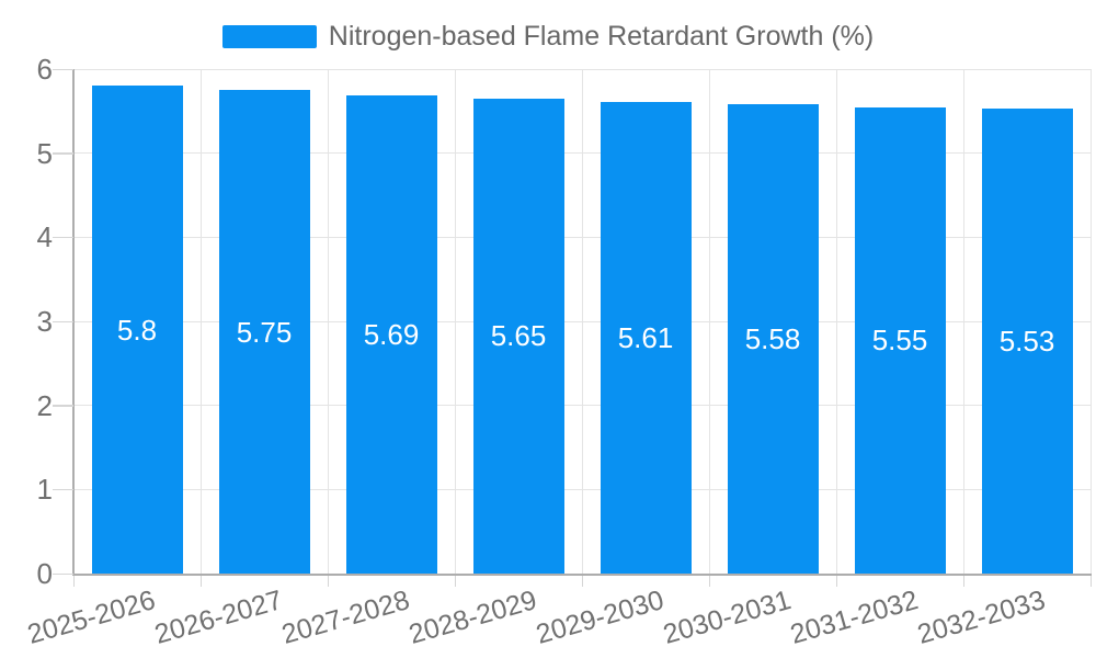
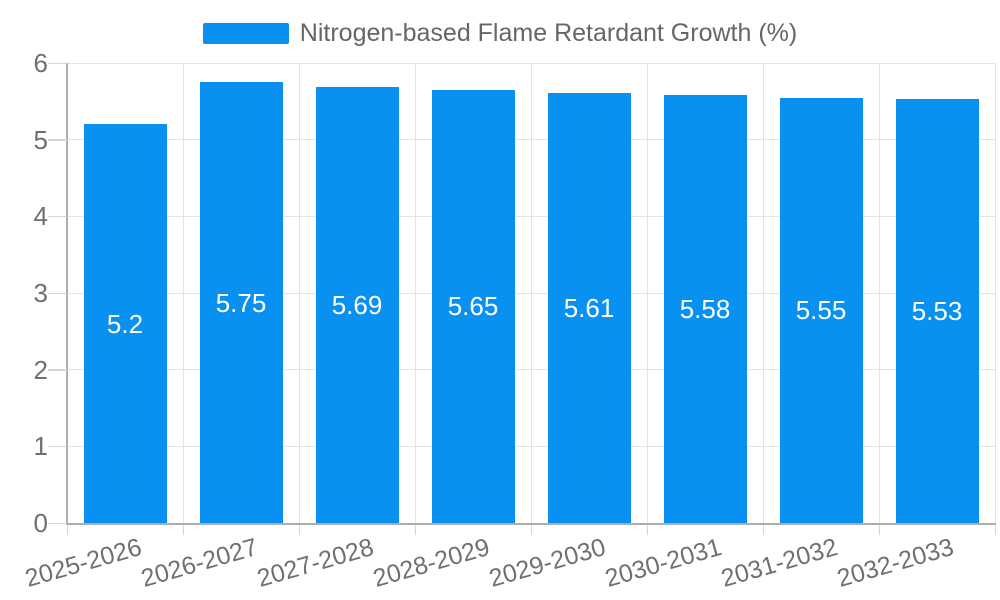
2025-2026: 5.8 -> 5.2
